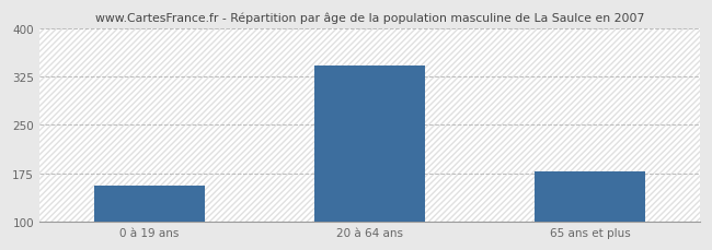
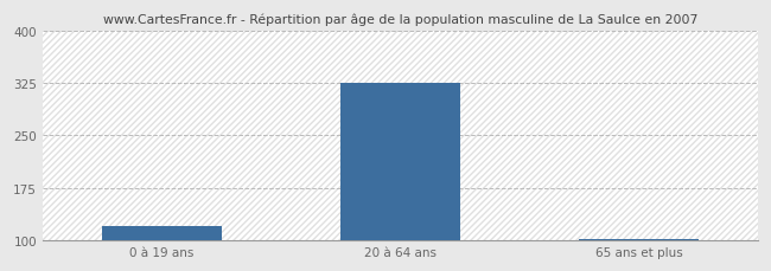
0 à 19 ans: 156 -> 120
20 à 64 ans: 342 -> 325
65 ans et plus: 178 -> 102
